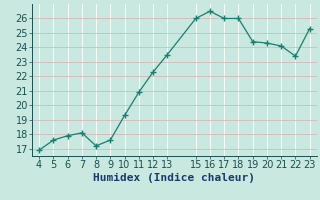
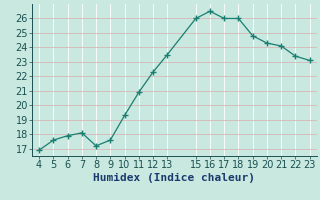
19: 24.4 -> 24.8
23: 25.3 -> 23.1
